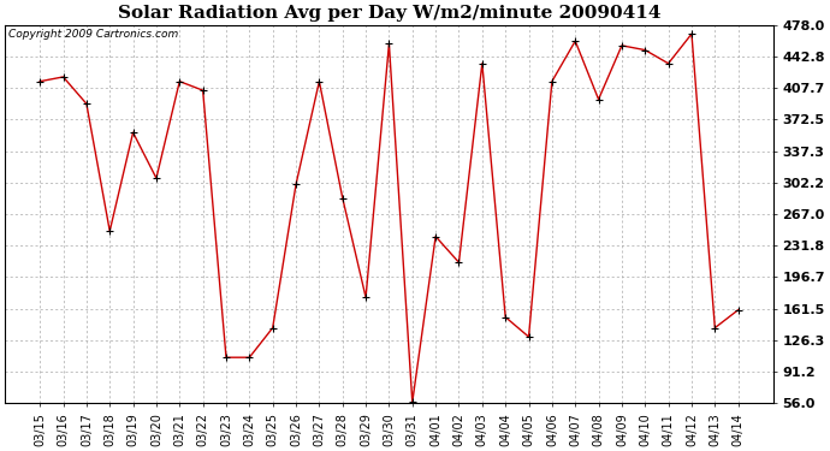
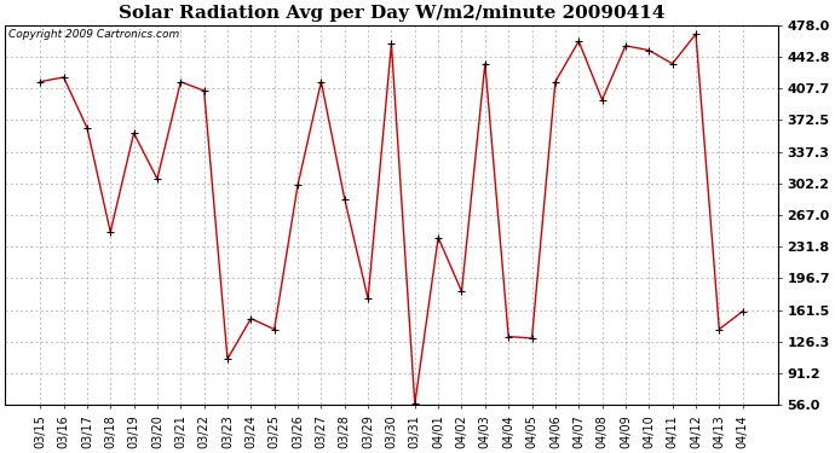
03/17: 390 -> 364
03/24: 107 -> 152
04/02: 213 -> 182
04/04: 152 -> 132
